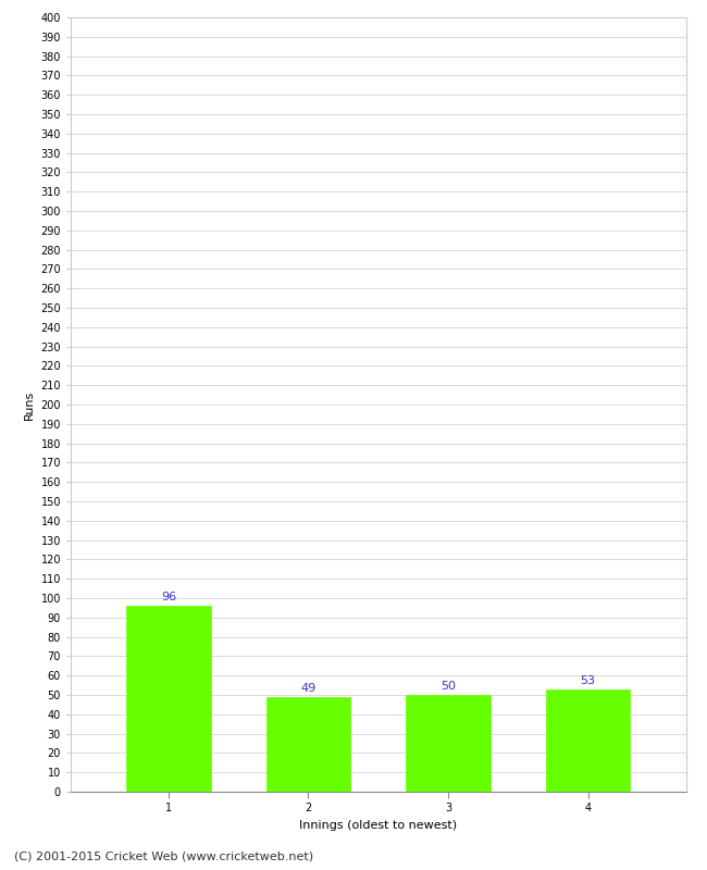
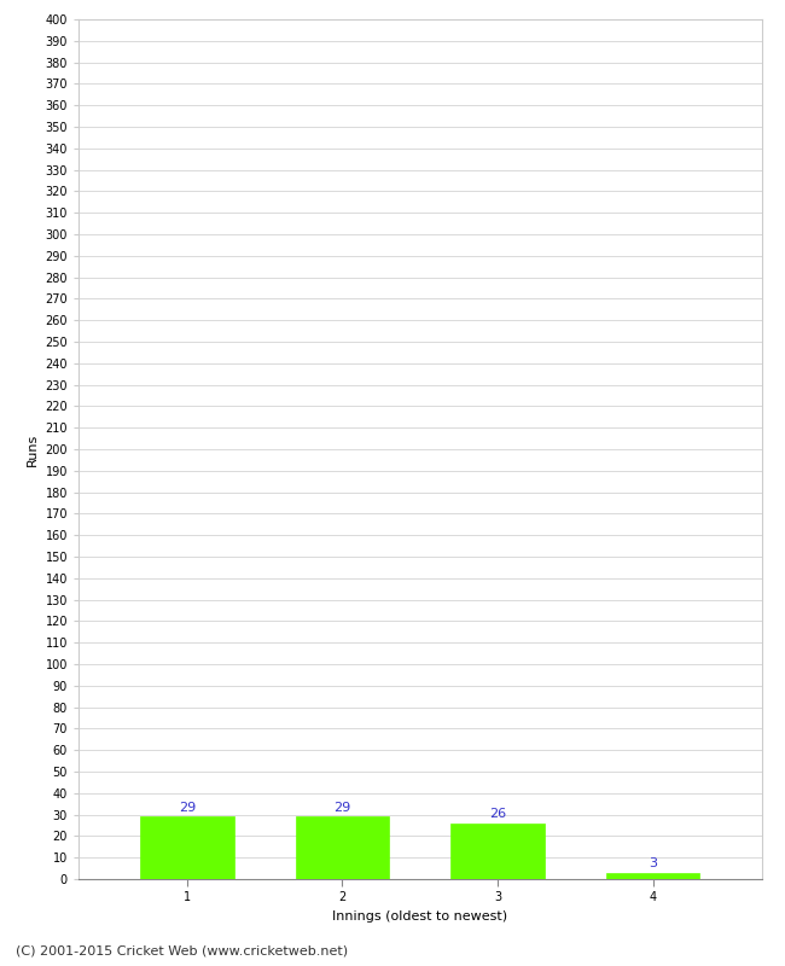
1: 96 -> 29
2: 49 -> 29
3: 50 -> 26
4: 53 -> 3
